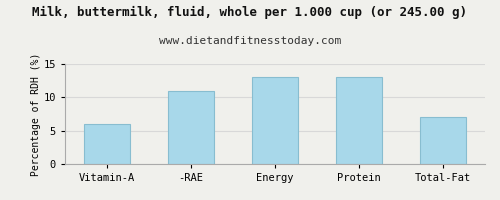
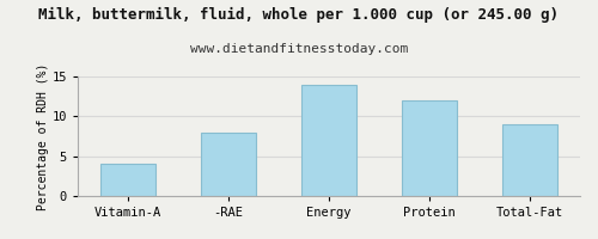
Vitamin-A: 6 -> 4
-RAE: 11 -> 8
Energy: 13 -> 14
Protein: 13 -> 12
Total-Fat: 7 -> 9
